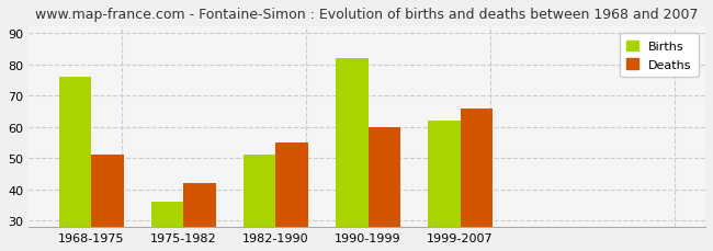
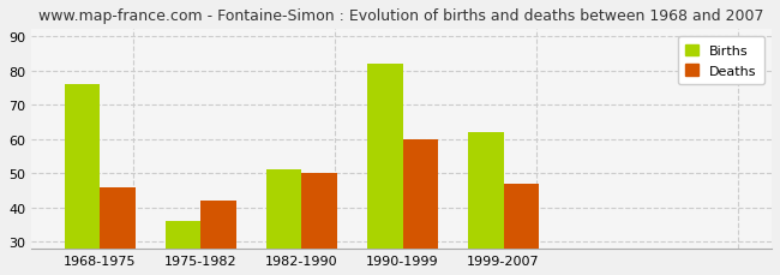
Deaths/1968-1975: 51 -> 46
Deaths/1982-1990: 55 -> 50
Deaths/1999-2007: 66 -> 47
